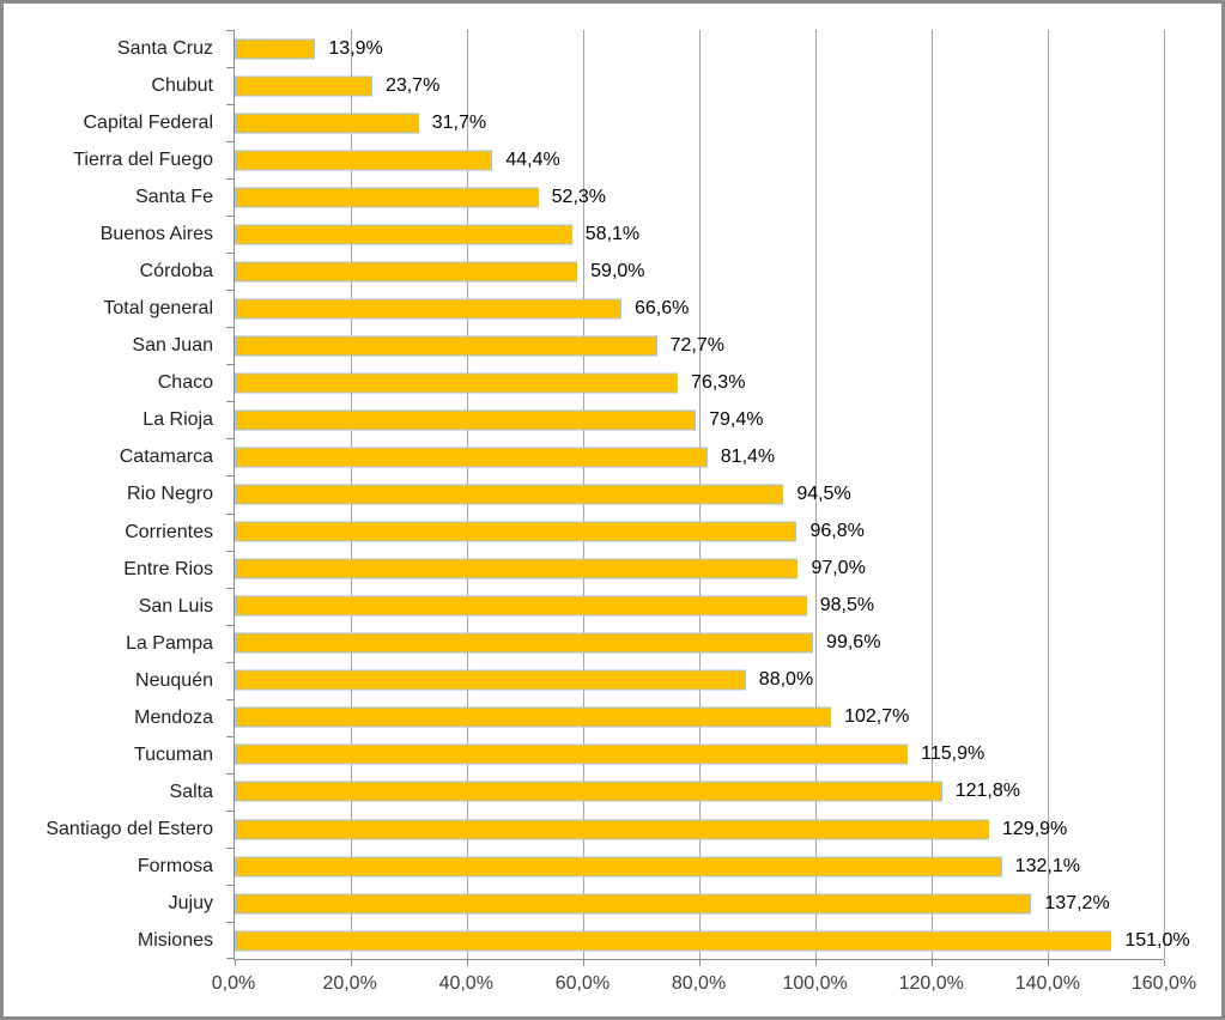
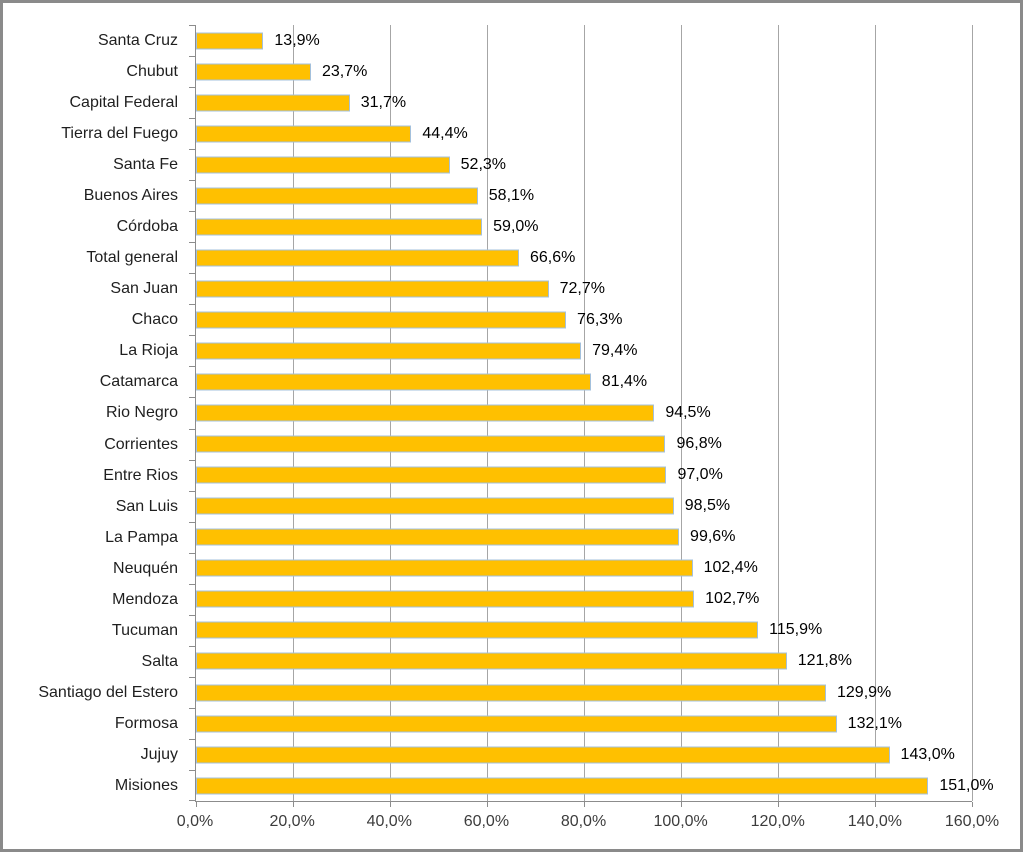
Neuquén: 88,0% -> 102,4%
Jujuy: 137,2% -> 143,0%
